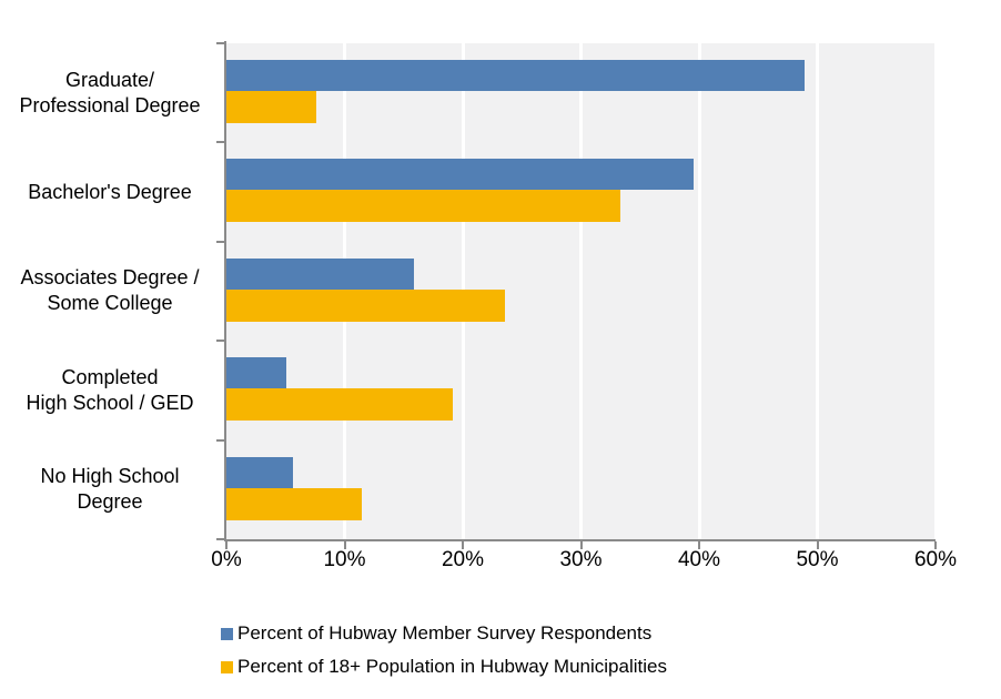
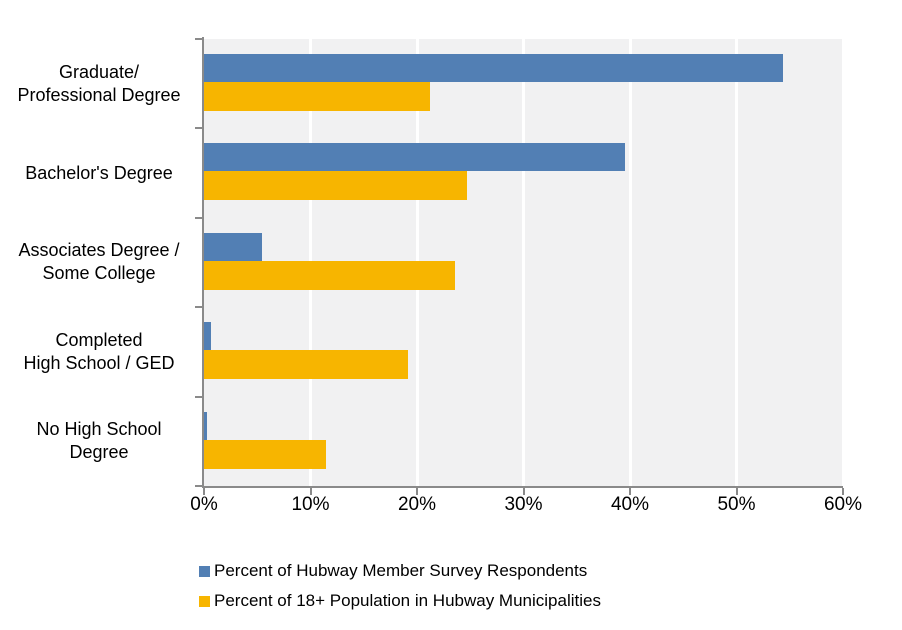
Percent of Hubway Member Survey Respondents/Graduate/ Professional Degree: 48.9% -> 54.4%
Percent of 18+ Population in Hubway Municipalities/Graduate/ Professional Degree: 7.6% -> 21.2%
Percent of 18+ Population in Hubway Municipalities/Bachelor's Degree: 33.3% -> 24.7%
Percent of Hubway Member Survey Respondents/Associates Degree / Some College: 15.9% -> 5.4%
Percent of Hubway Member Survey Respondents/Completed High School / GED: 5.1% -> 0.7%
Percent of Hubway Member Survey Respondents/No High School Degree: 5.6% -> 0.3%
